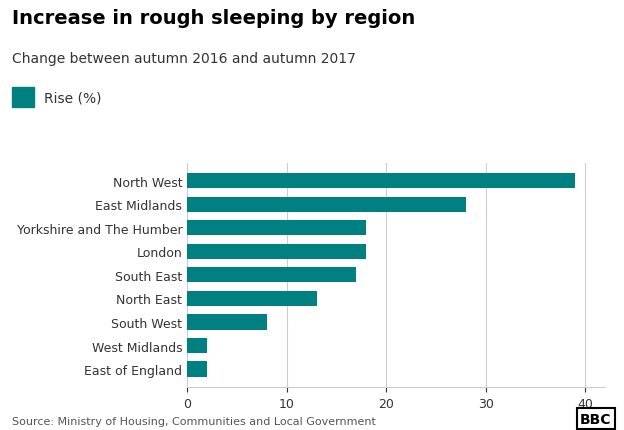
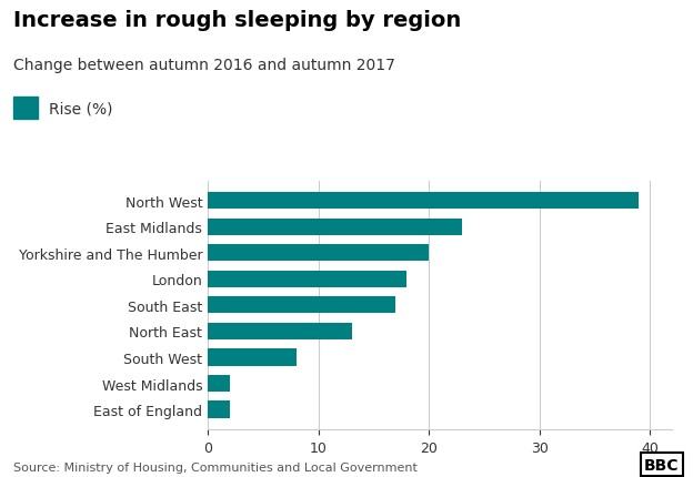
East Midlands: 28 -> 23
Yorkshire and The Humber: 18 -> 20
